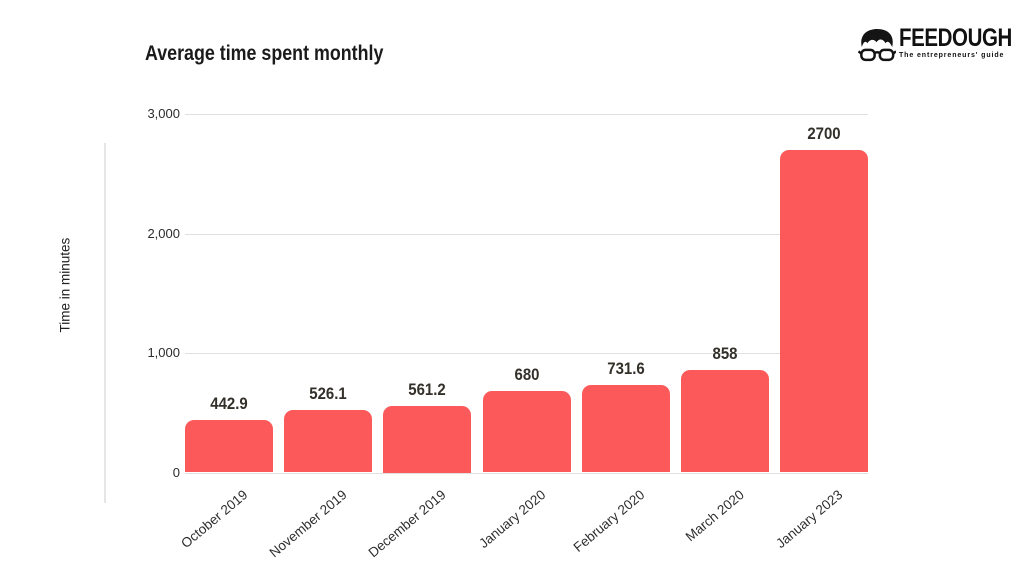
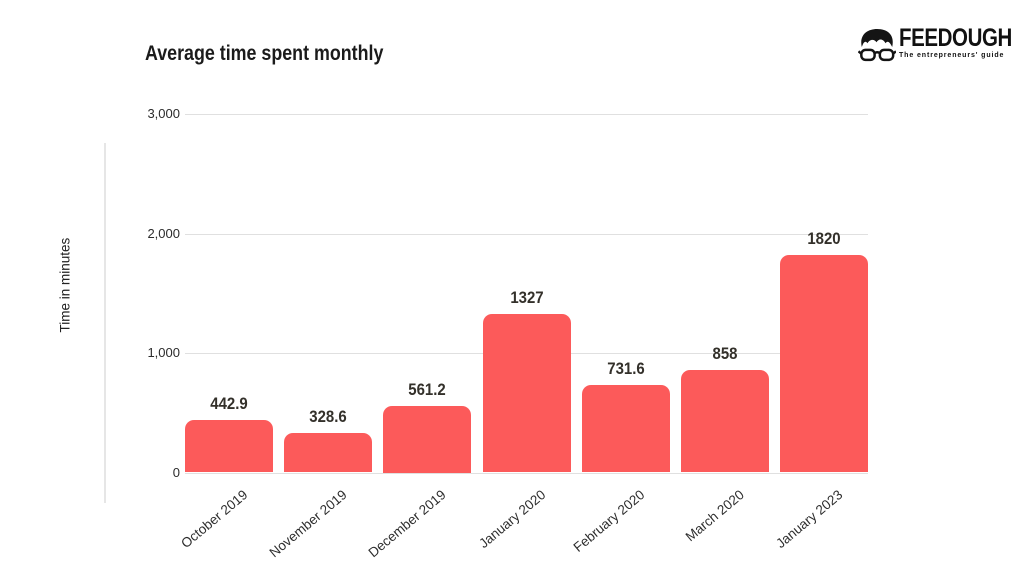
November 2019: 526.1 -> 328.6
January 2020: 680 -> 1327
January 2023: 2700 -> 1820
